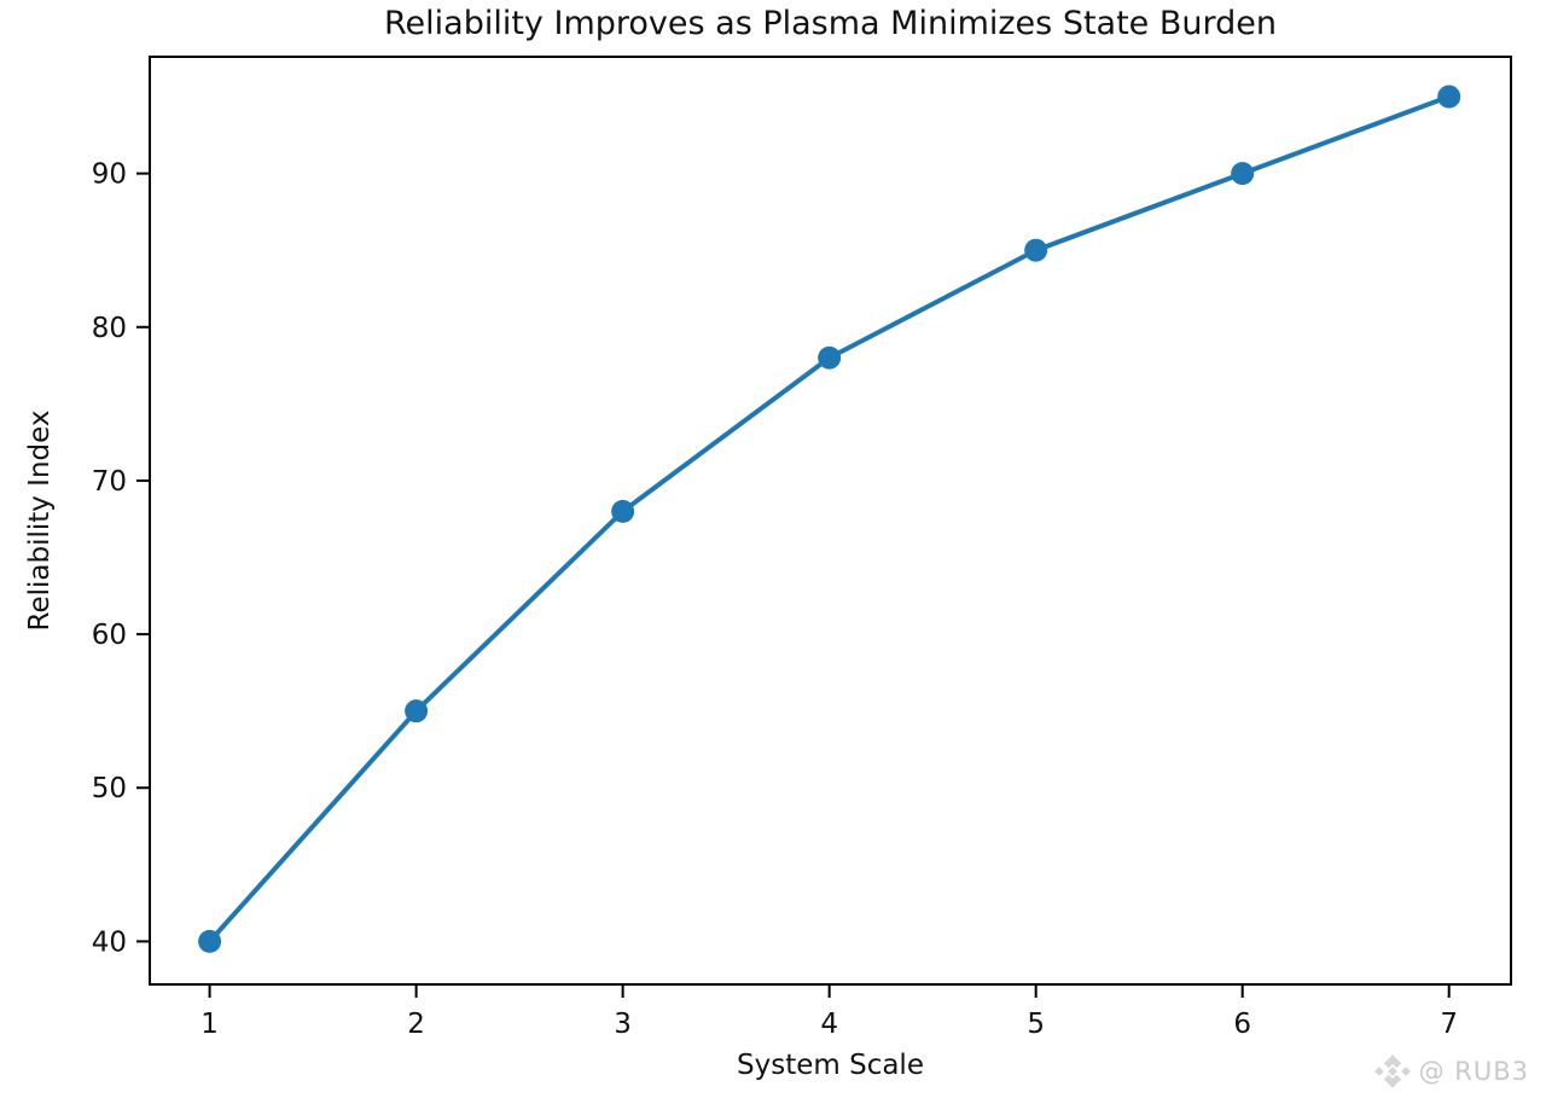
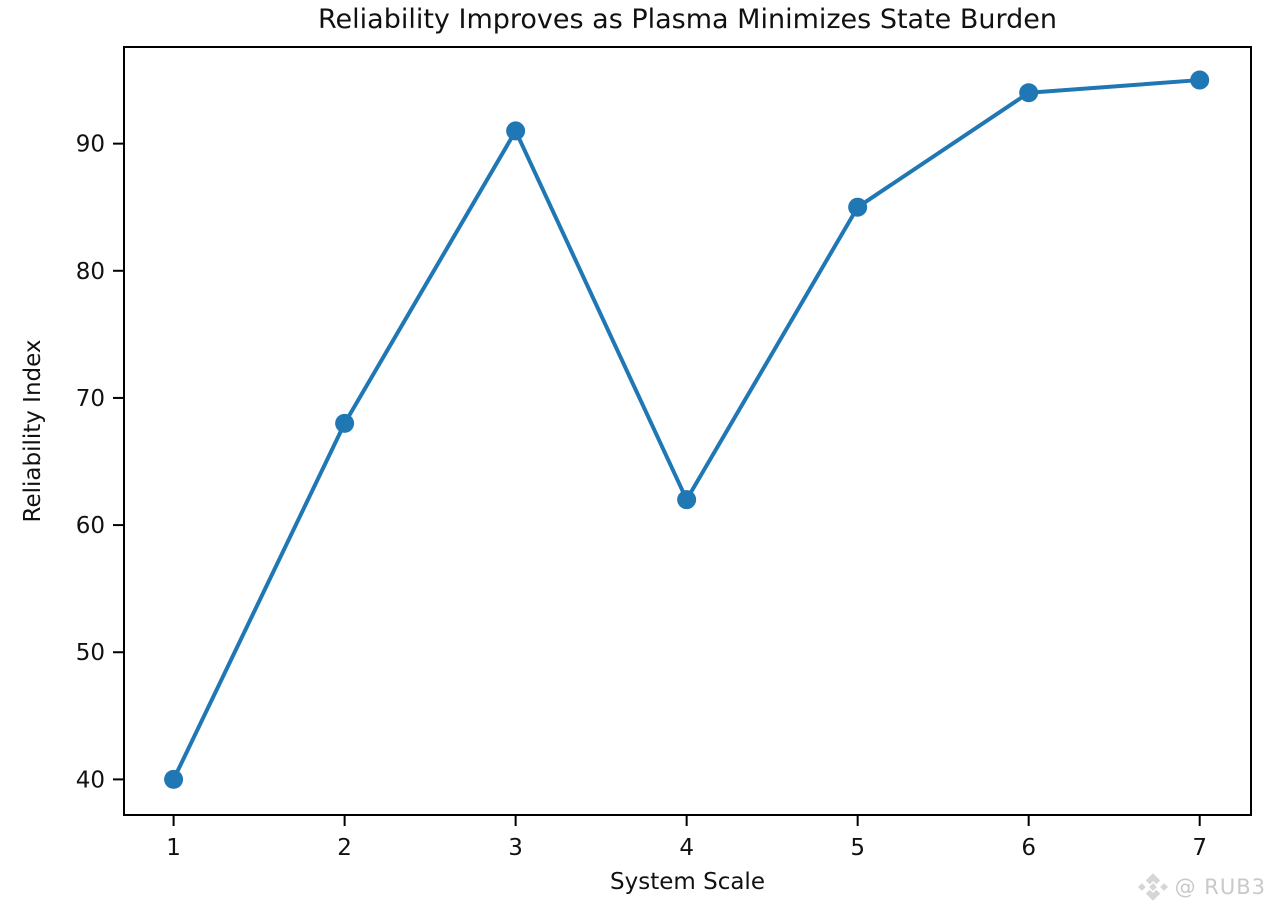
2: 55 -> 68
3: 68 -> 91
4: 78 -> 62
6: 90 -> 94
